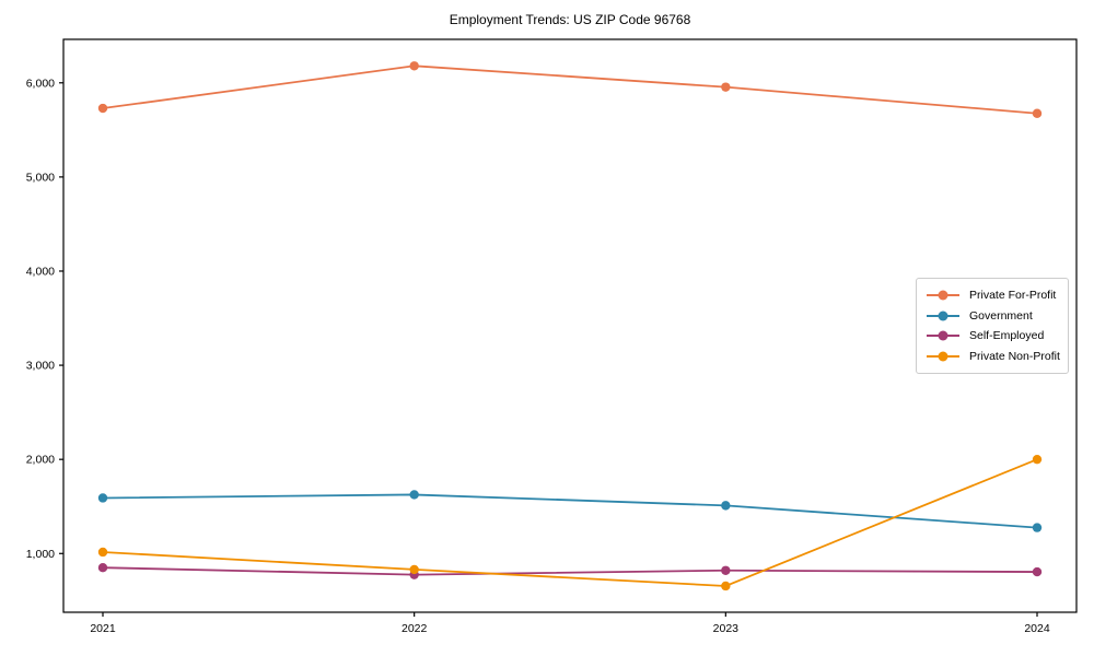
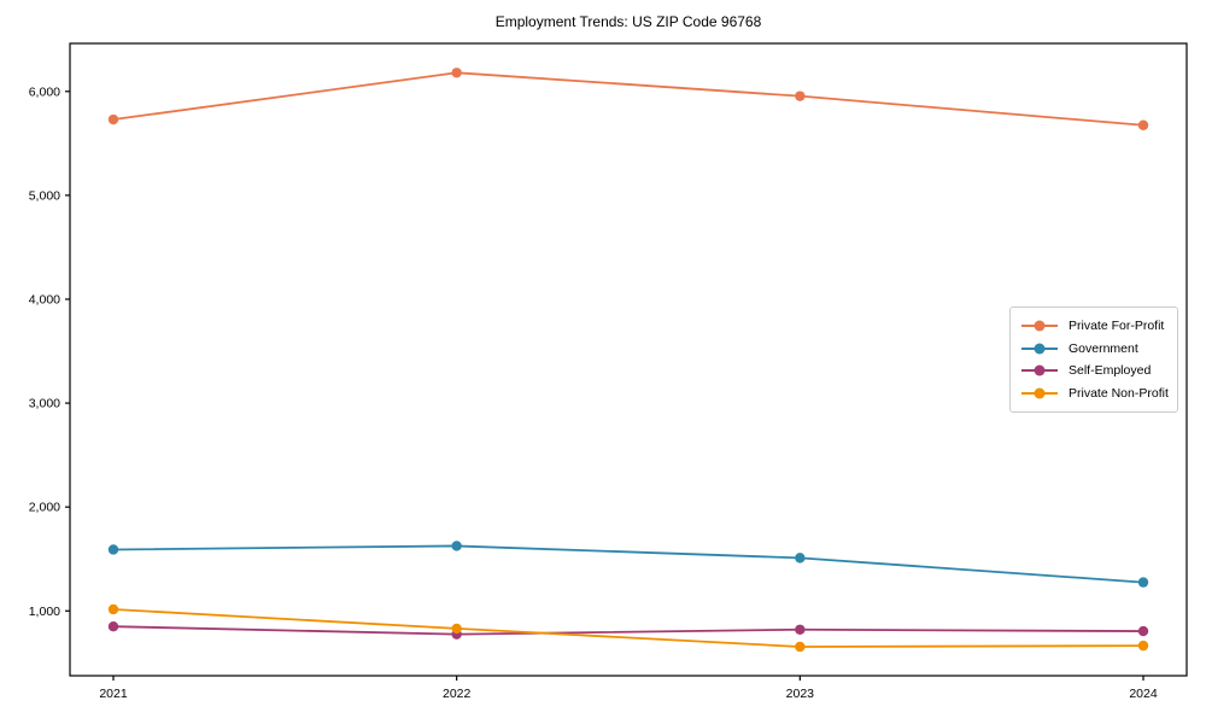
Private Non-Profit/2024: 2000 -> 700
